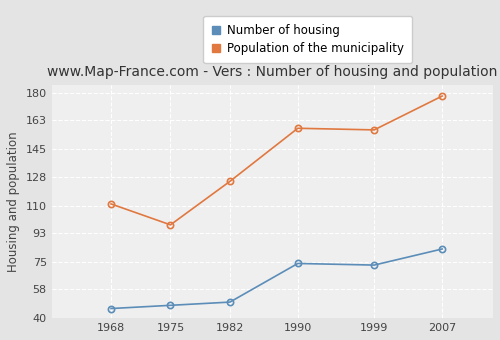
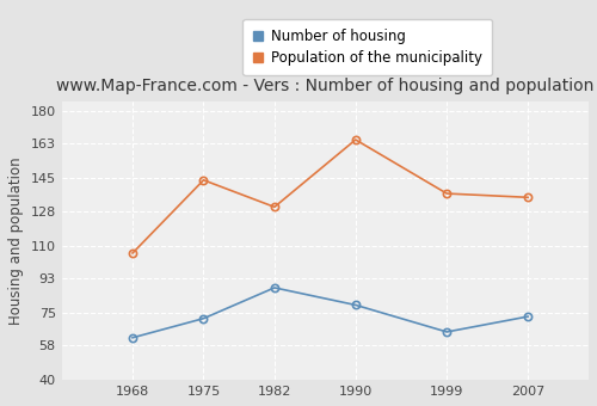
Number of housing/1968: 46 -> 62
Population of the municipality/1968: 111 -> 106
Number of housing/1975: 48 -> 72
Population of the municipality/1975: 98 -> 144
Number of housing/1982: 50 -> 88
Population of the municipality/1982: 125 -> 130
Number of housing/1990: 74 -> 79
Population of the municipality/1990: 158 -> 165
Number of housing/1999: 73 -> 65
Population of the municipality/1999: 157 -> 137
Number of housing/2007: 83 -> 73
Population of the municipality/2007: 178 -> 135
